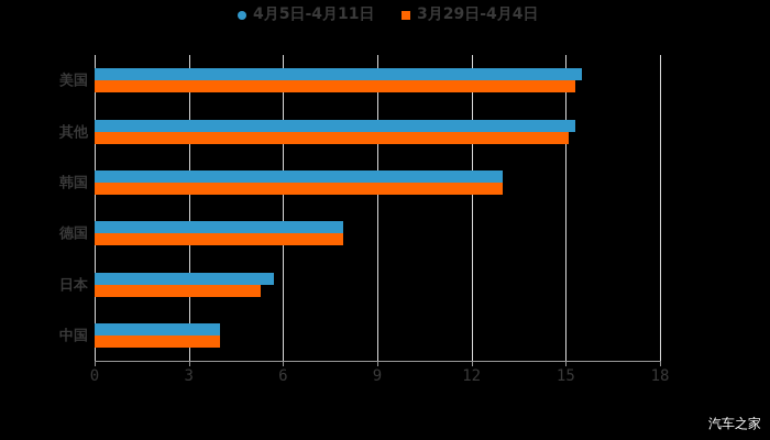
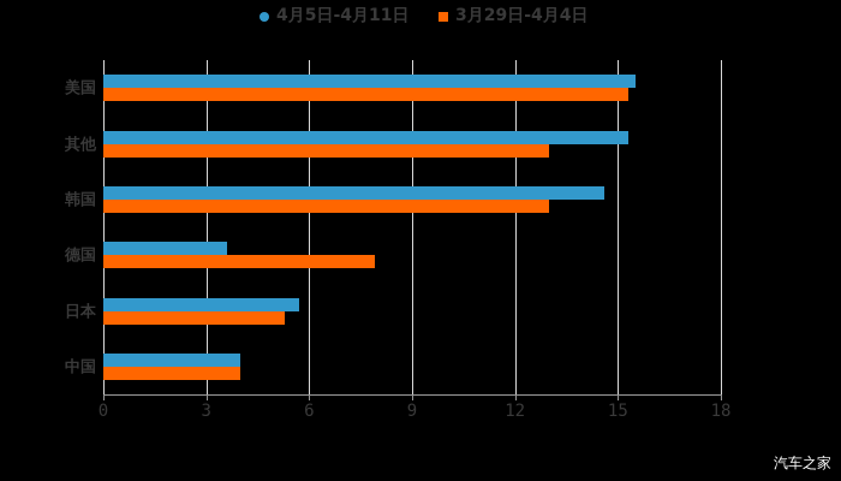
3月29日-4月4日/其他: 15.1 -> 13.0
4月5日-4月11日/韩国: 13.0 -> 14.6
4月5日-4月11日/德国: 7.9 -> 3.6
